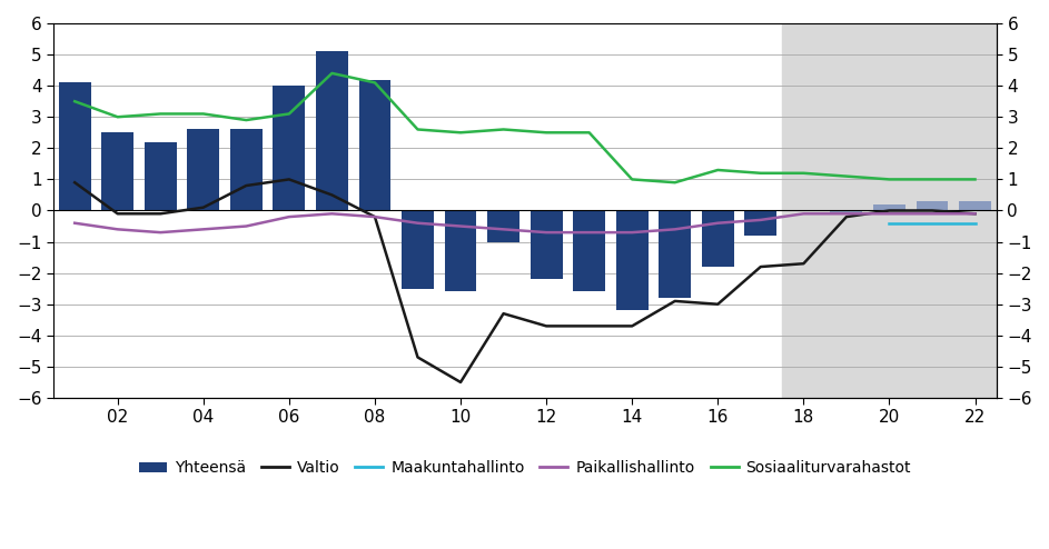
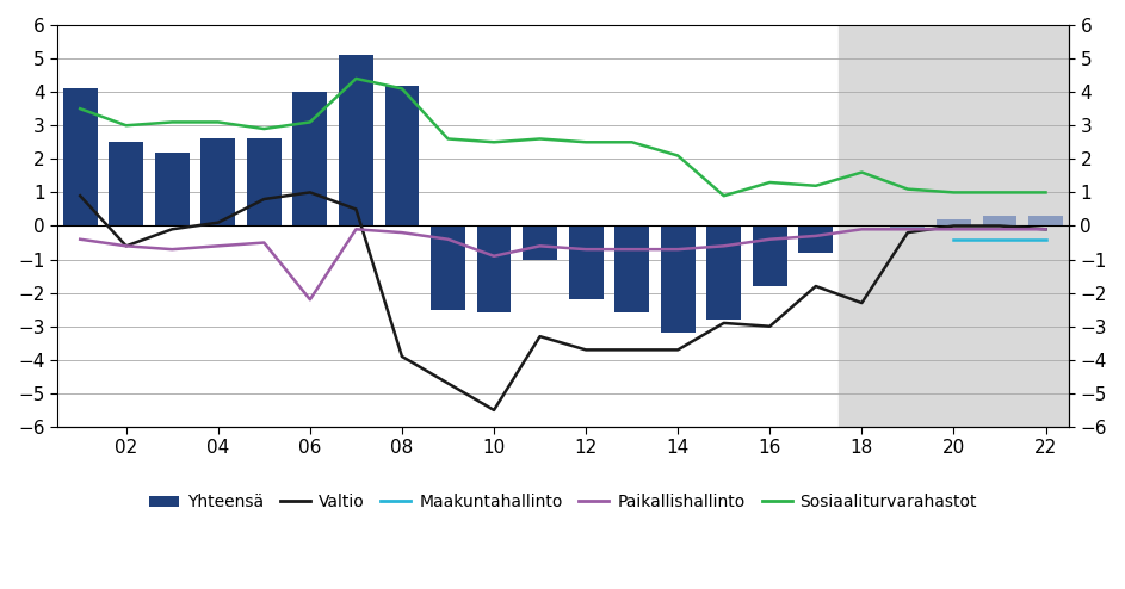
Valtio/02: -0.1 -> -0.6
Paikallishallinto/06: -0.2 -> -2.2
Valtio/08: -0.2 -> -3.9
Paikallishallinto/10: -0.5 -> -0.9
Sosiaaliturvarahastot/14: 1.0 -> 2.1
Valtio/18: -1.7 -> -2.3
Sosiaaliturvarahastot/18: 1.2 -> 1.6
